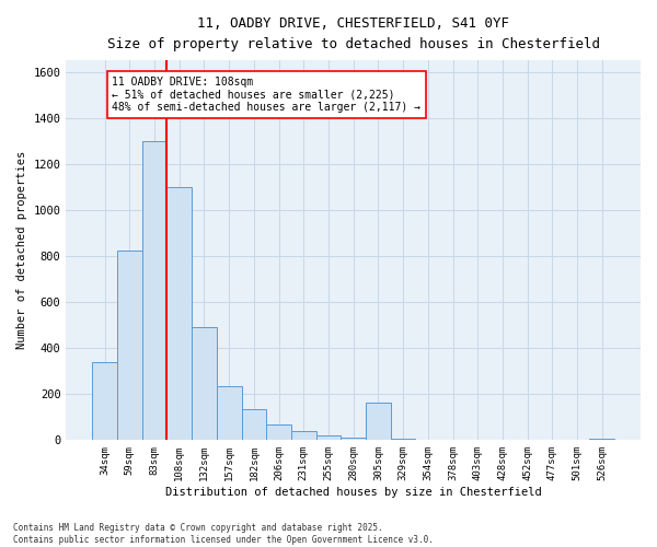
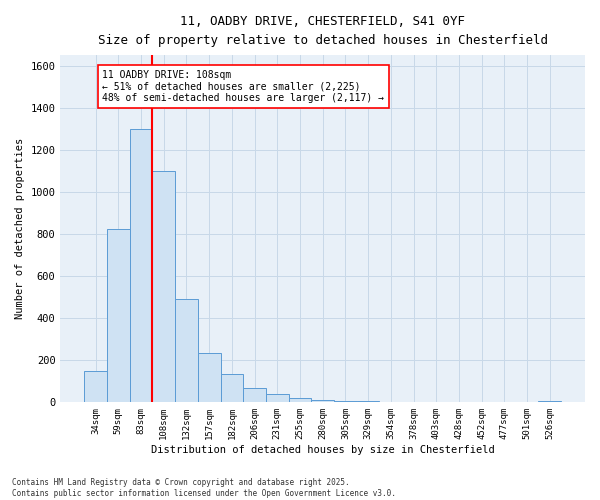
34sqm: 340 -> 150
305sqm: 165 -> 8
